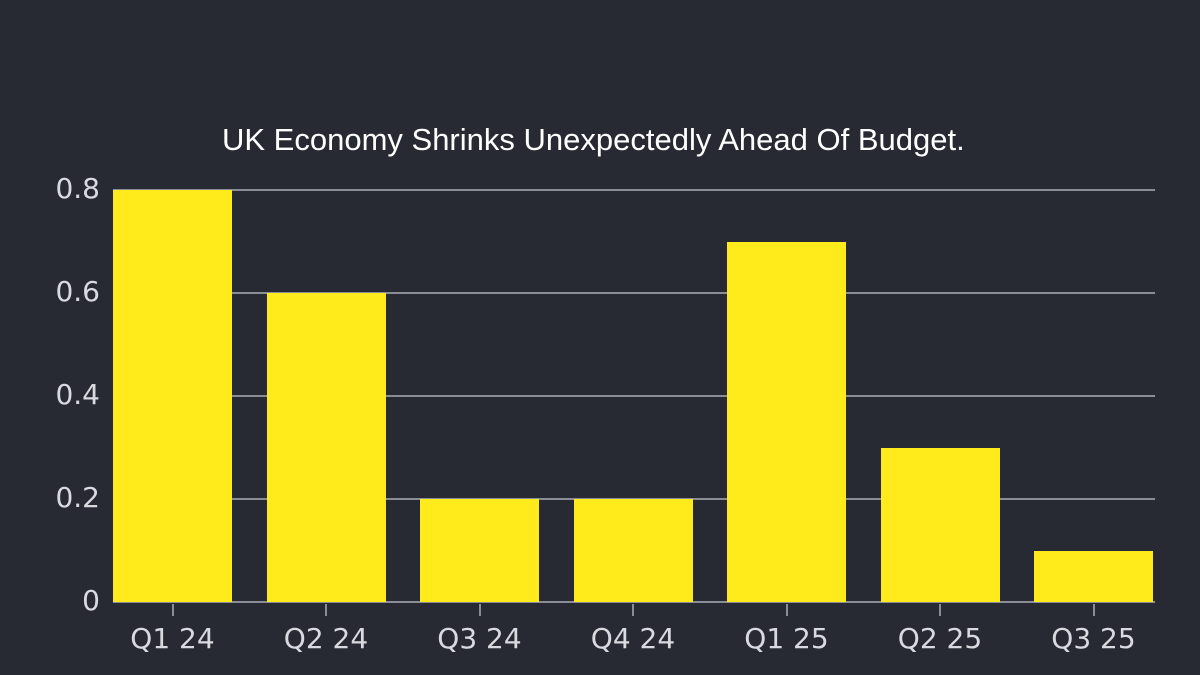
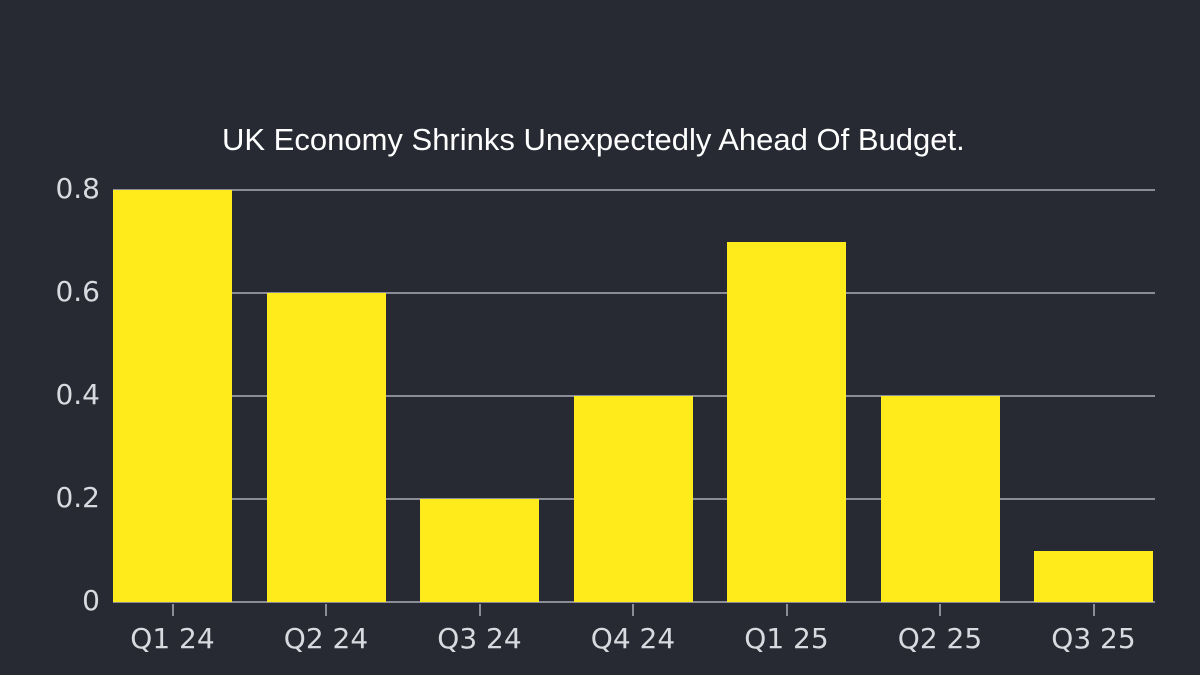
Q4 24: 0.2 -> 0.4
Q2 25: 0.3 -> 0.4
